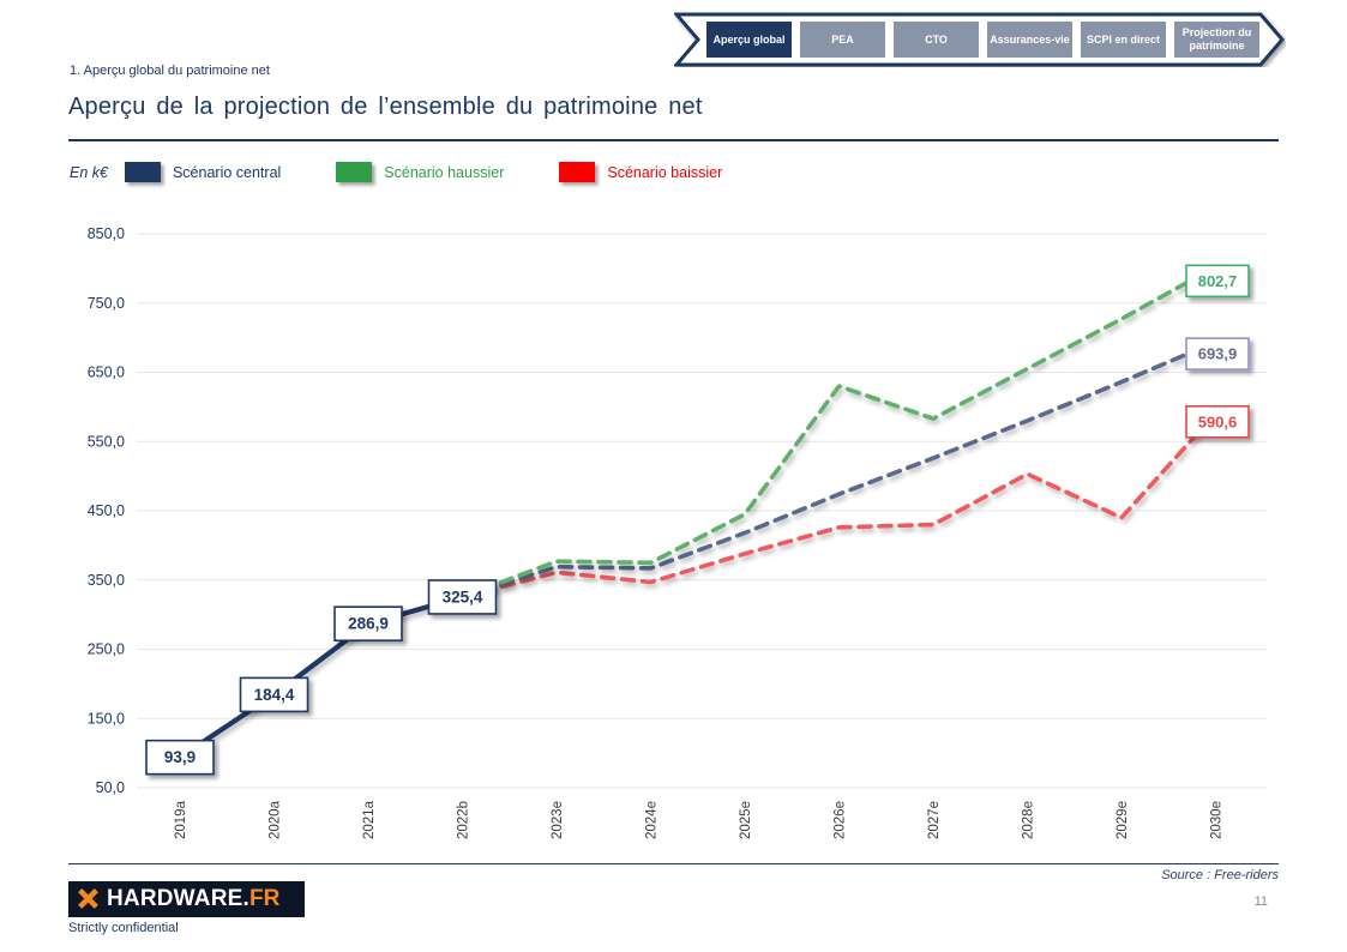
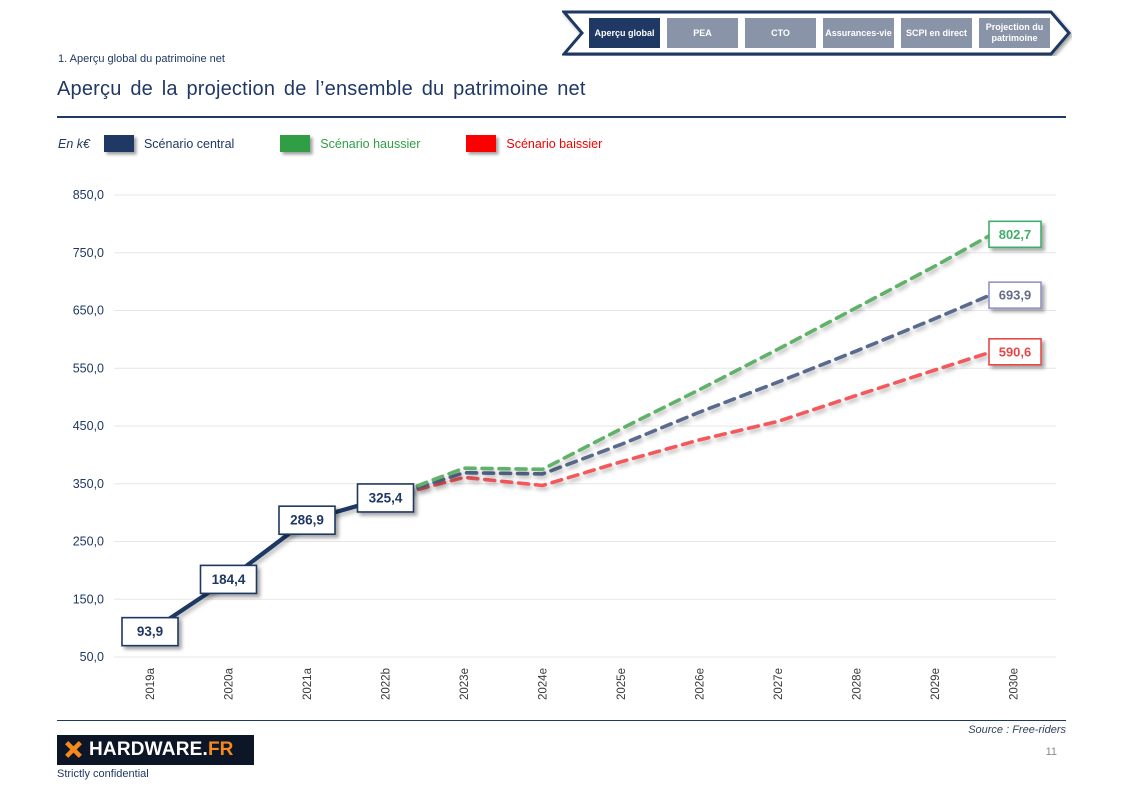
Scénario haussier/2026e: 630 -> 510
Scénario baissier/2027e: 430 -> 460
Scénario baissier/2029e: 440 -> 550
